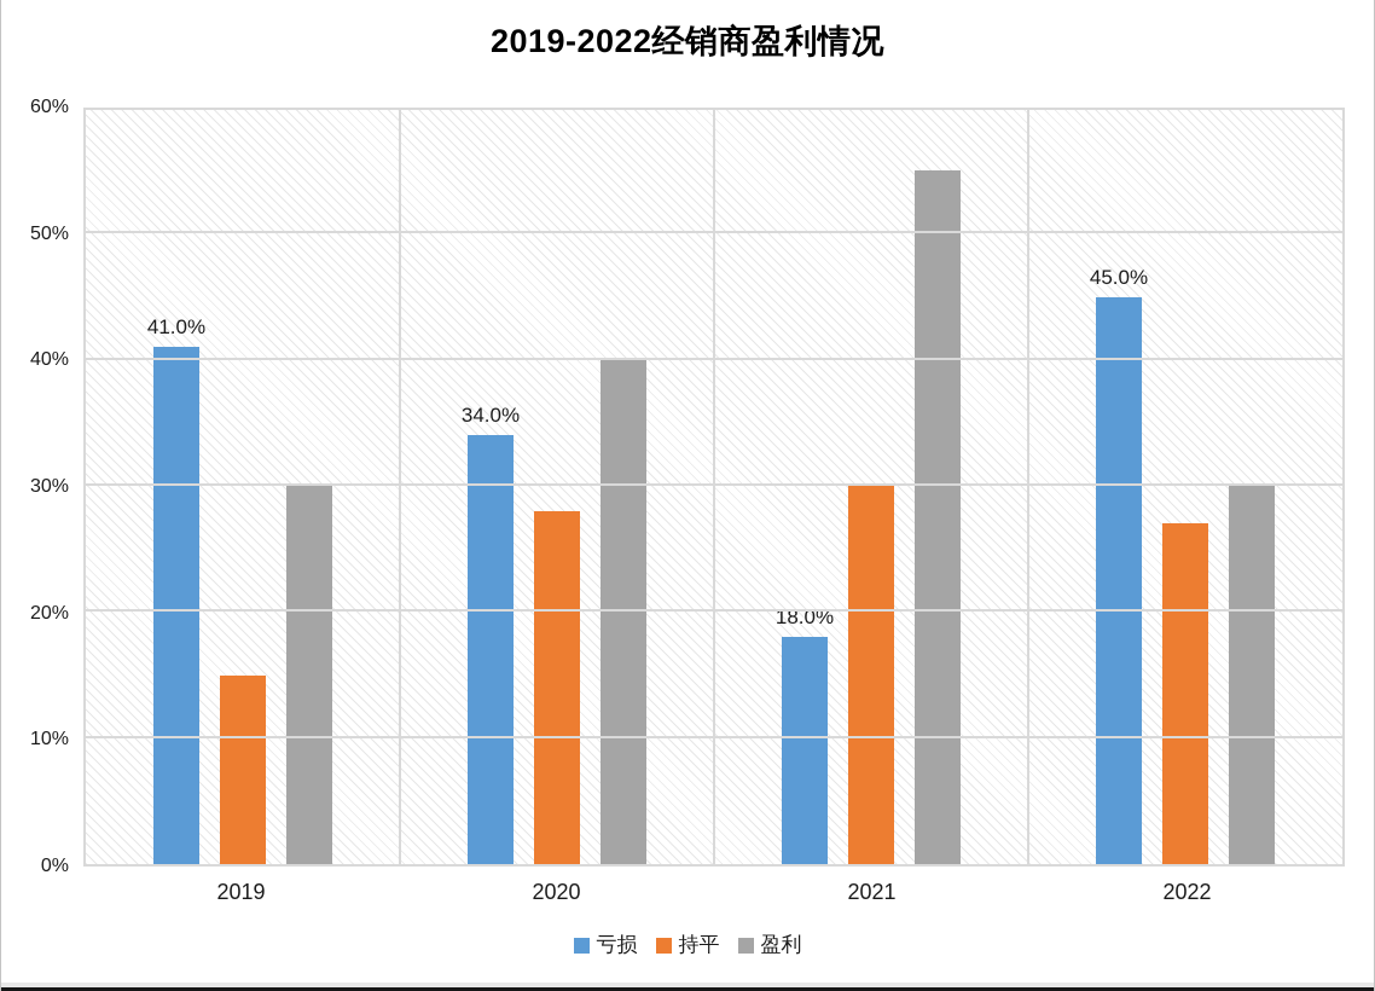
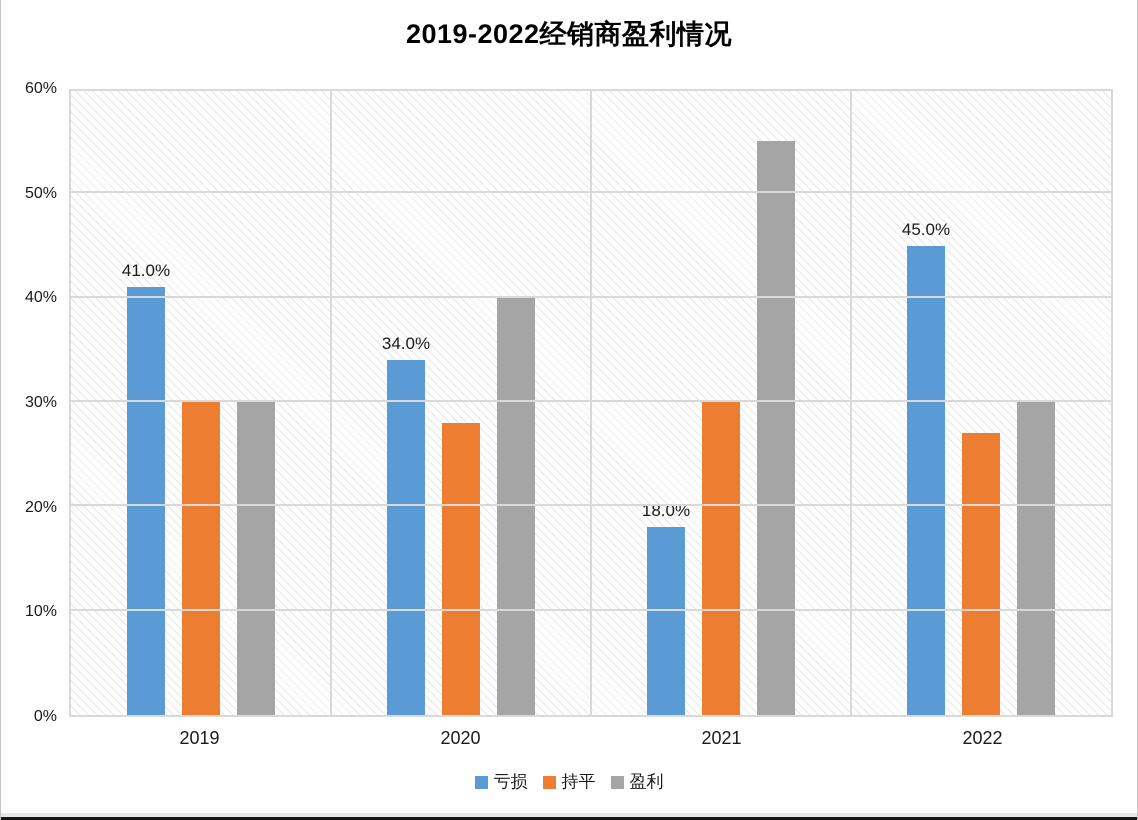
持平/2019: 15% -> 30%
